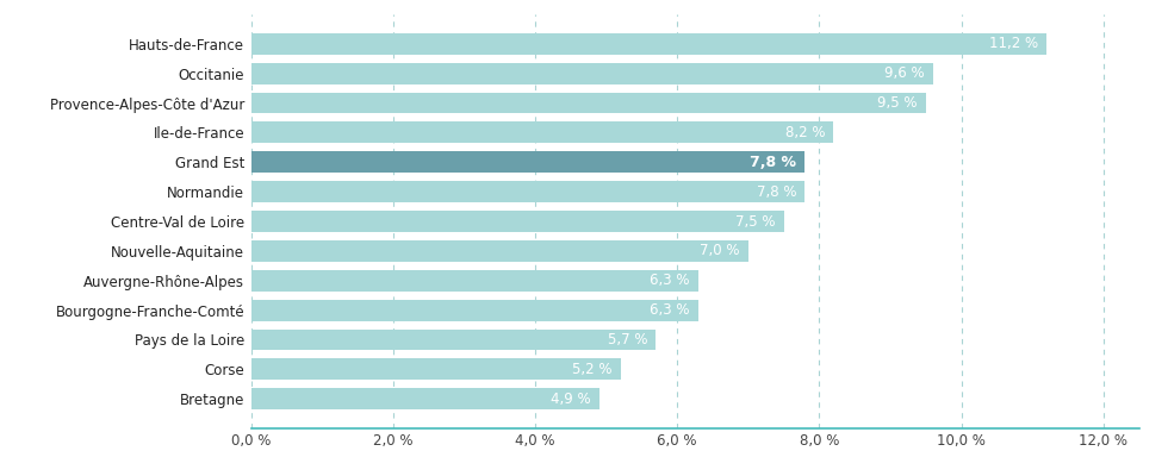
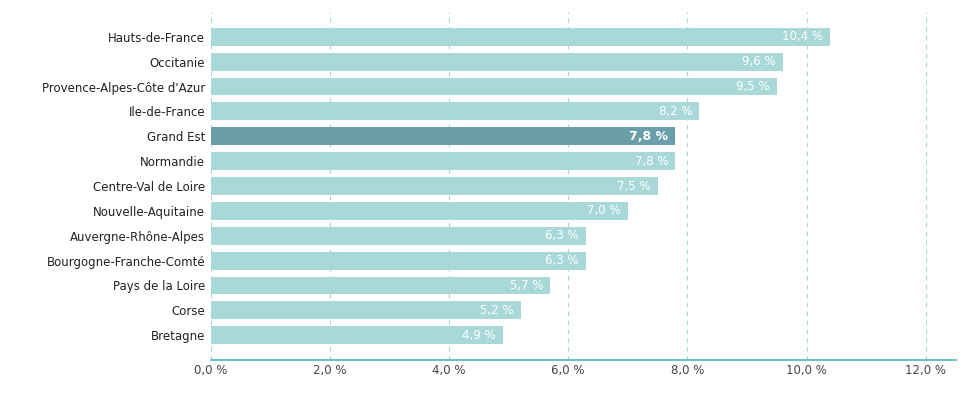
Hauts-de-France: 11,2 -> 10,4
